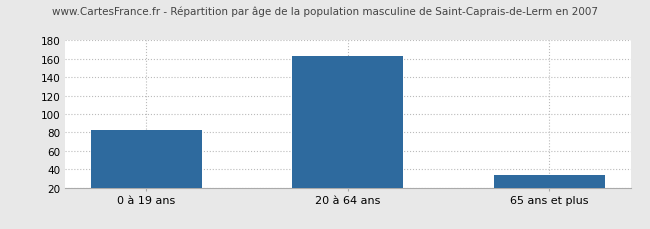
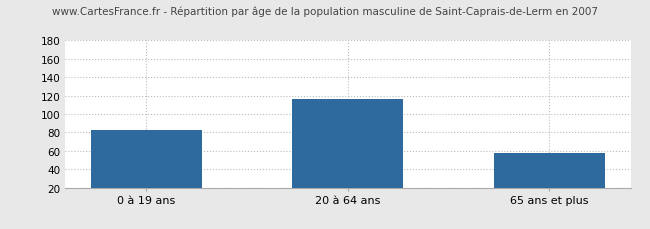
20 à 64 ans: 163 -> 116
65 ans et plus: 34 -> 58
